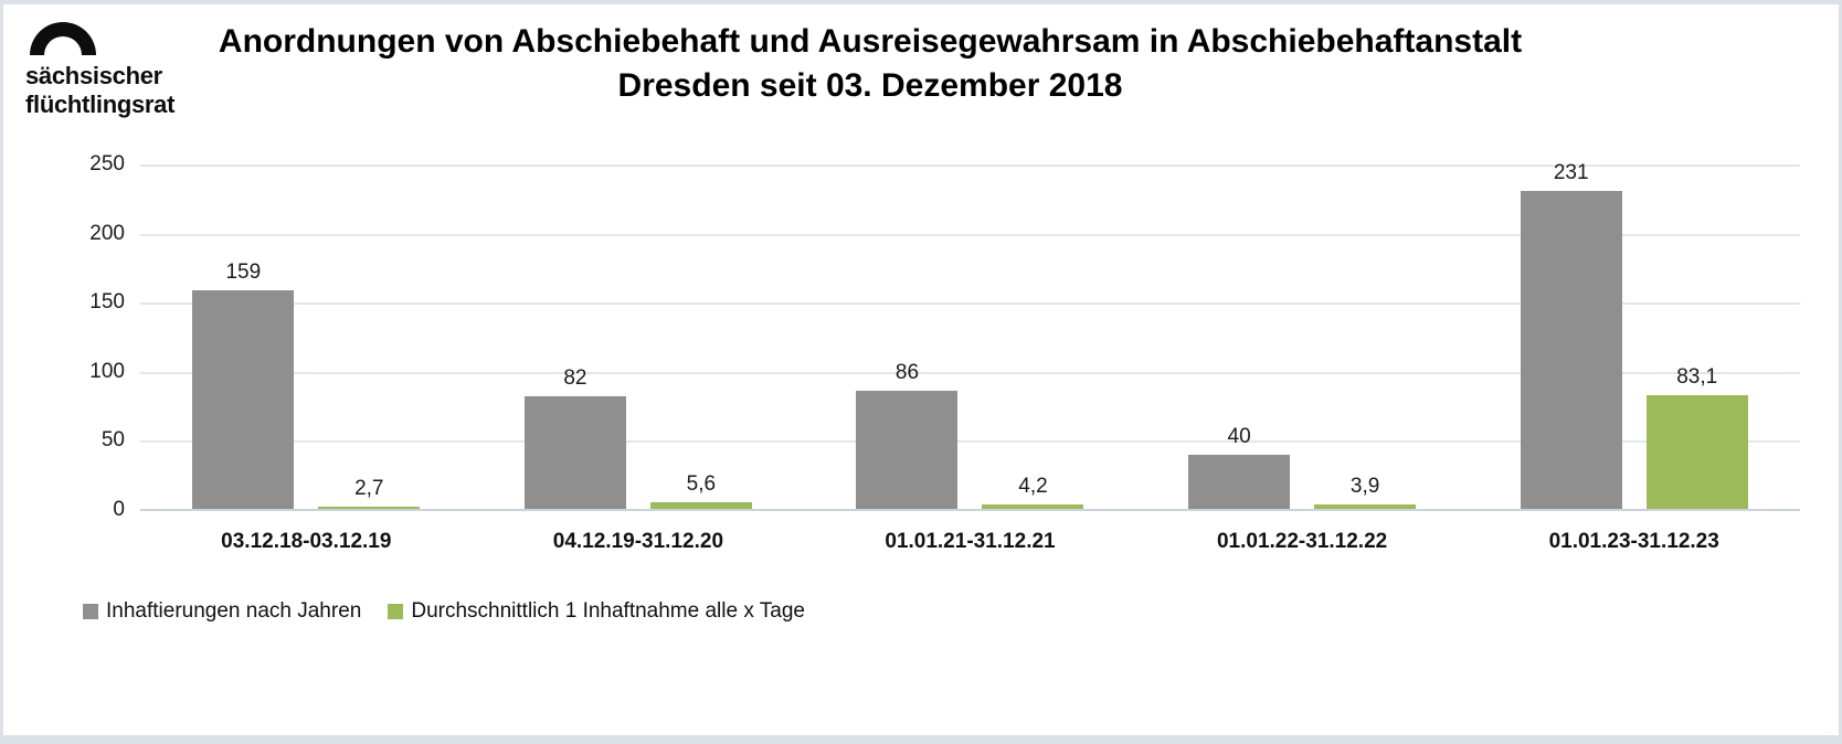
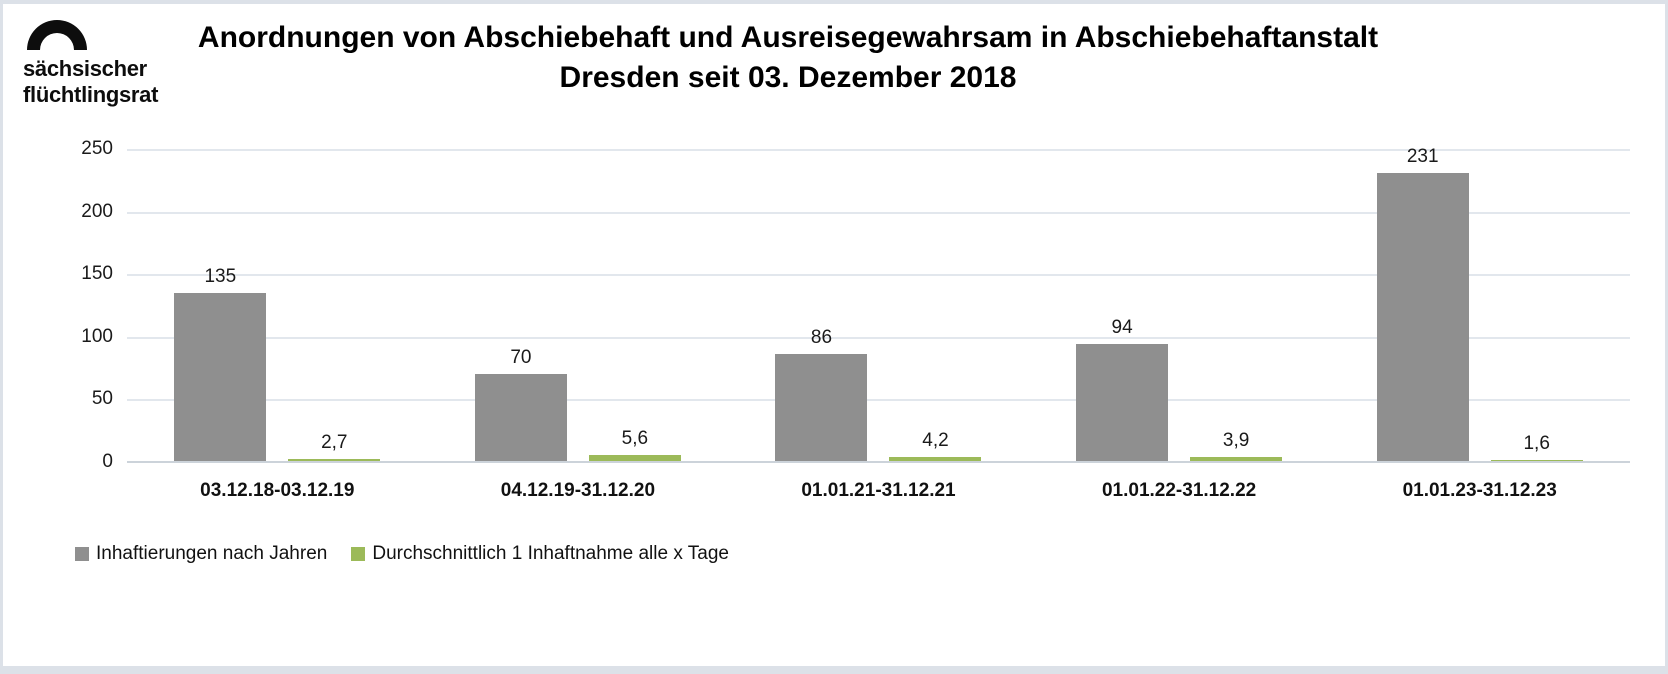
Inhaftierungen nach Jahren/03.12.18-03.12.19: 159 -> 135
Inhaftierungen nach Jahren/04.12.19-31.12.20: 82 -> 70
Inhaftierungen nach Jahren/01.01.22-31.12.22: 40 -> 94
Durchschnittlich 1 Inhaftnahme alle x Tage/01.01.23-31.12.23: 83,1 -> 1,6
